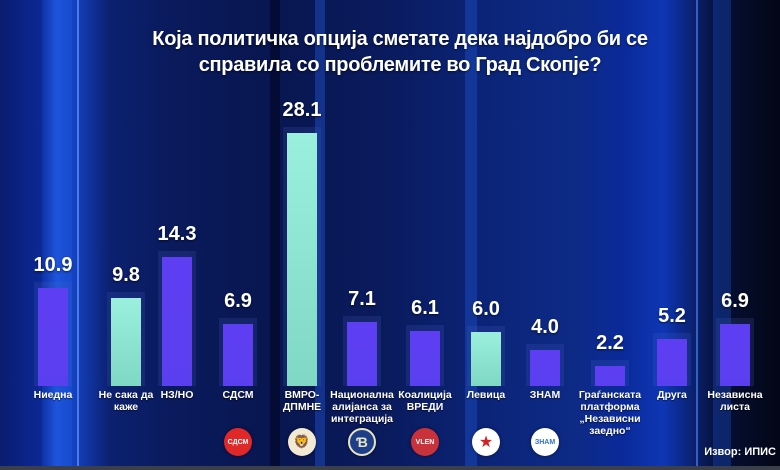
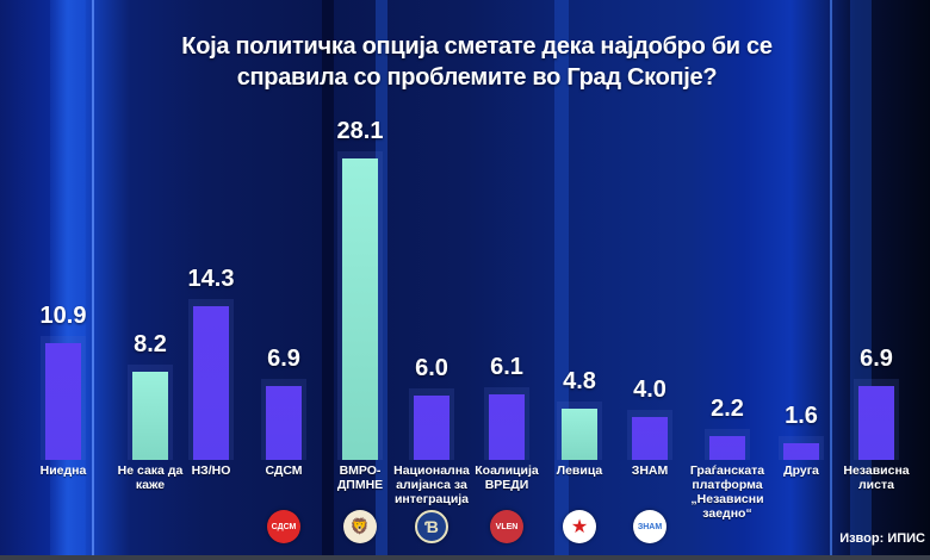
Не сака да каже: 9.8 -> 8.2
Национална алијанса за интеграција: 7.1 -> 6.0
Левица: 6.0 -> 4.8
Друга: 5.2 -> 1.6
